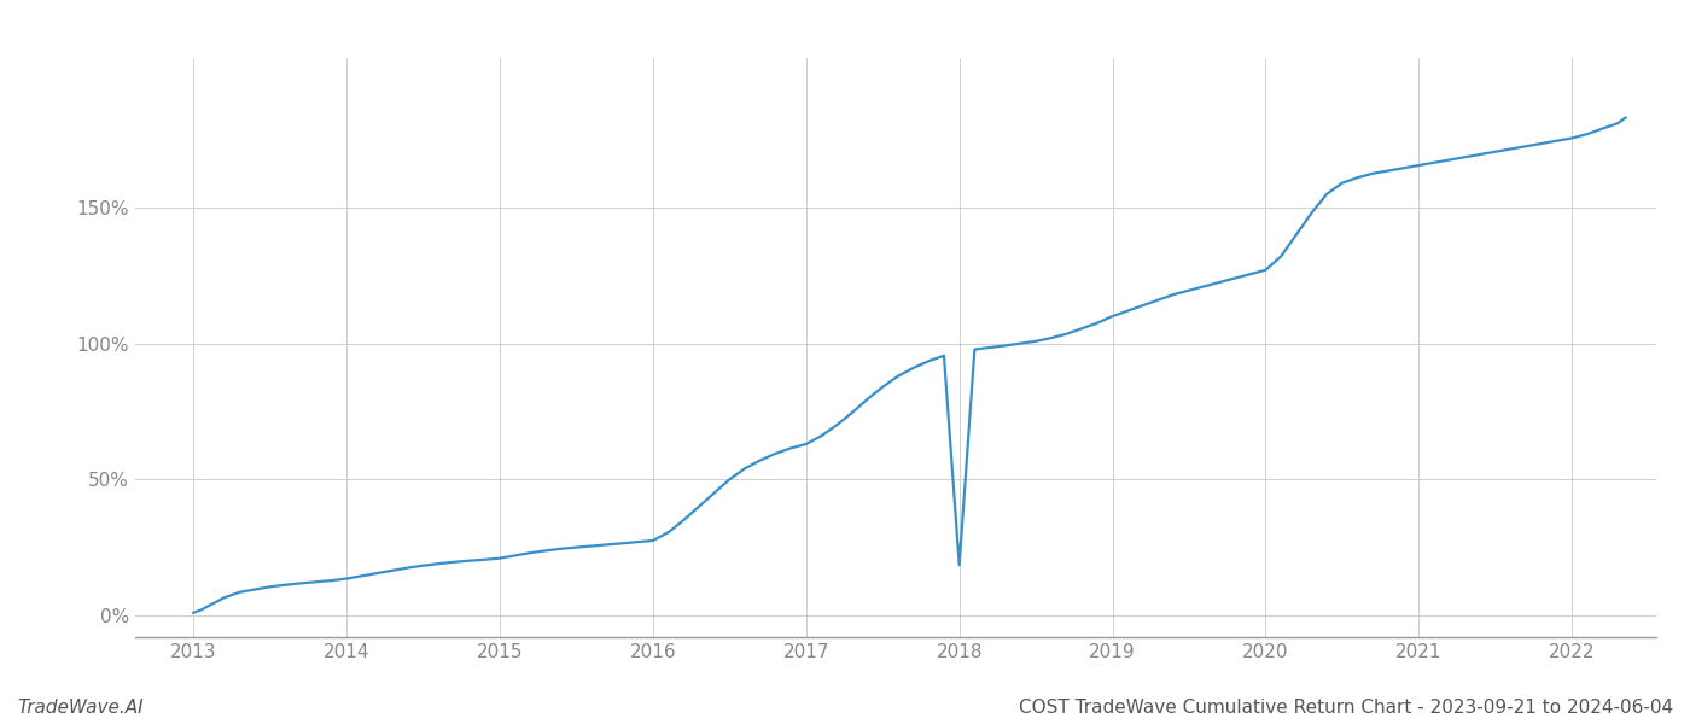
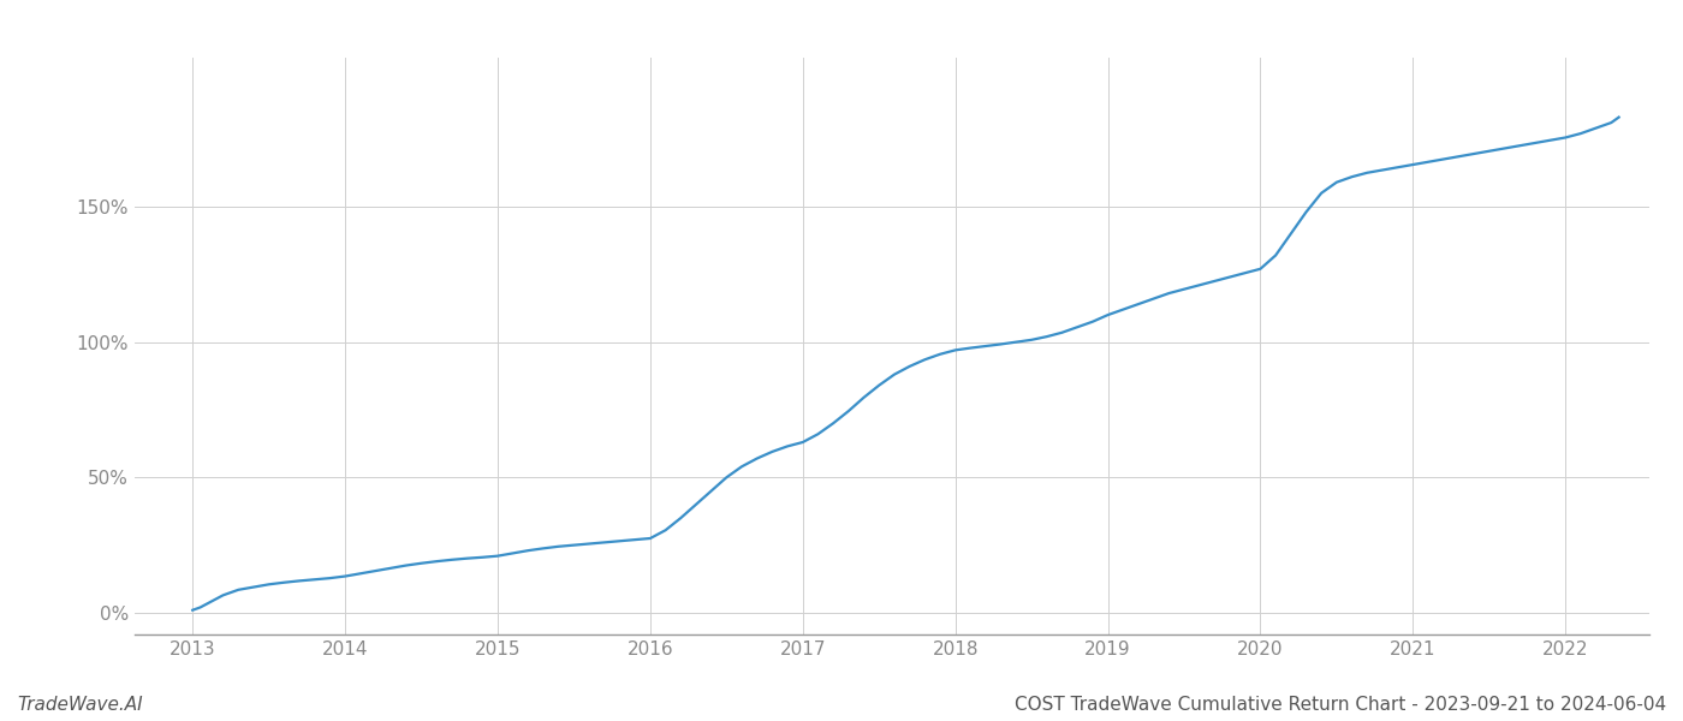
2018: 18.5% -> 97.0%
